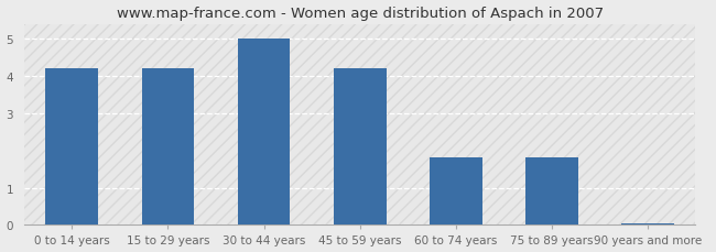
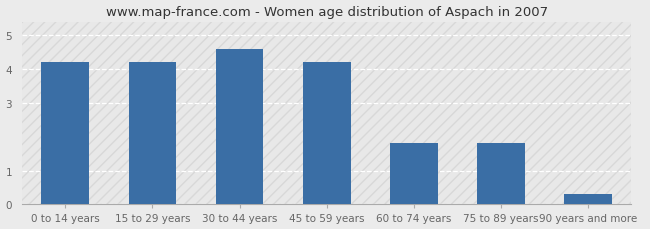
30 to 44 years: 5.00 -> 4.60
90 years and more: 0.05 -> 0.30
